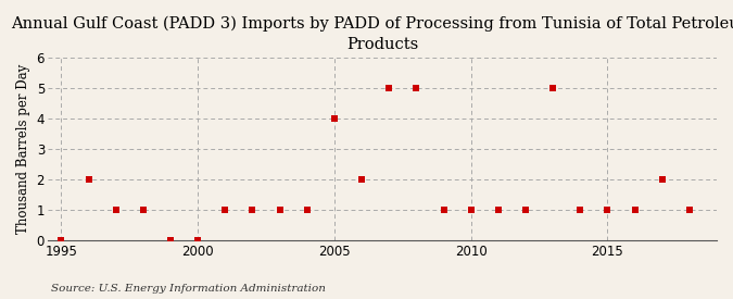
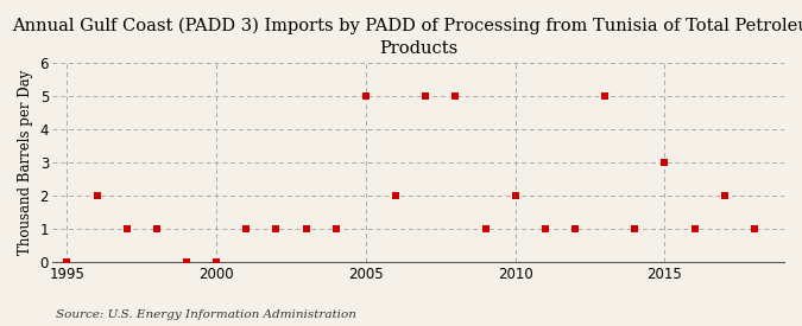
2005: 4 -> 5
2010: 1 -> 2
2015: 1 -> 3
